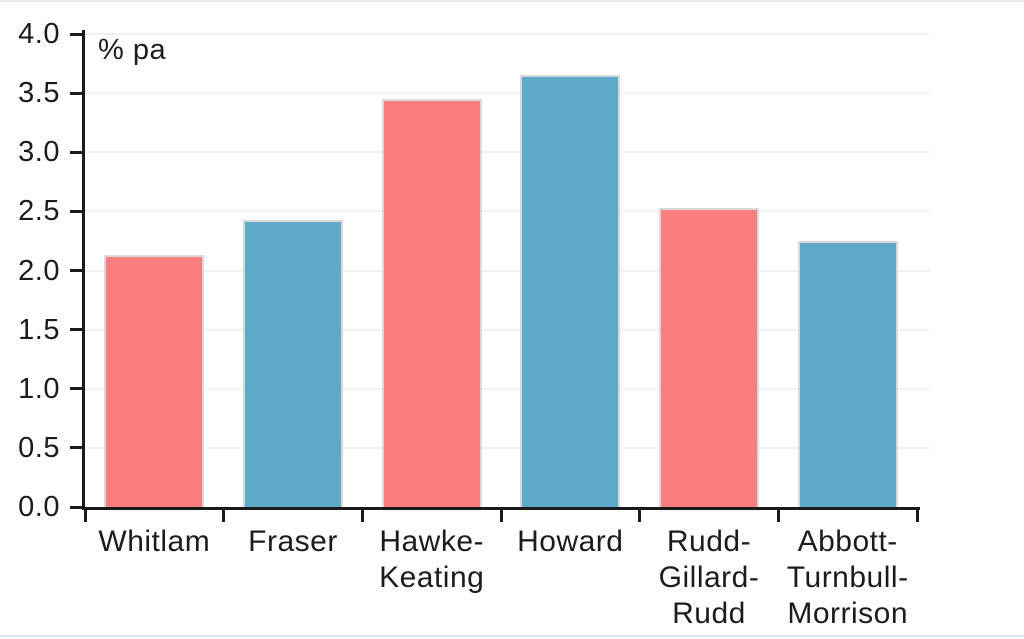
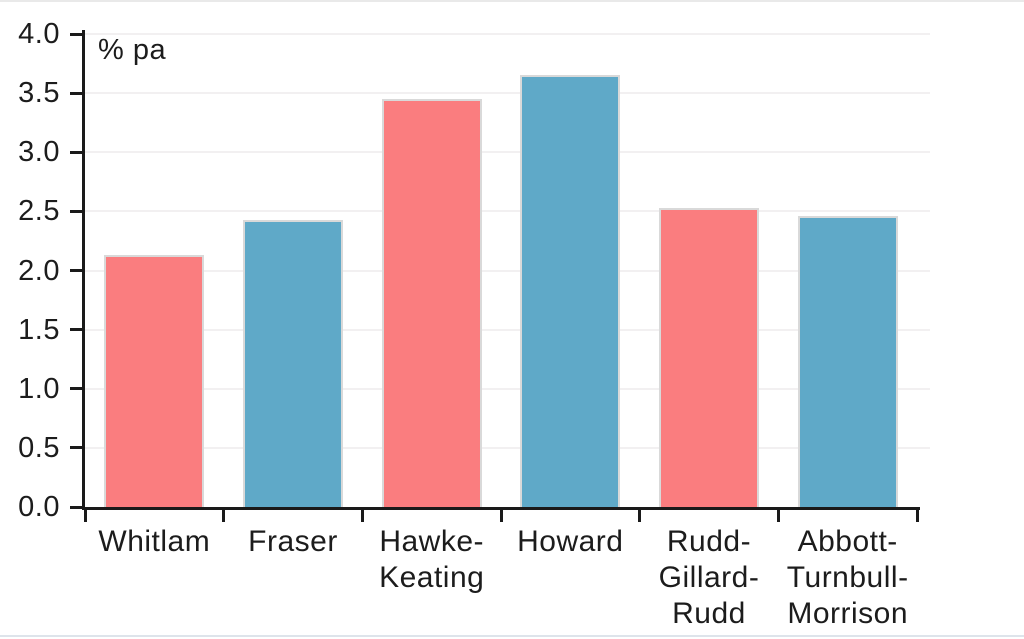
Abbott-Turnbull-Morrison: 2.25 -> 2.46
